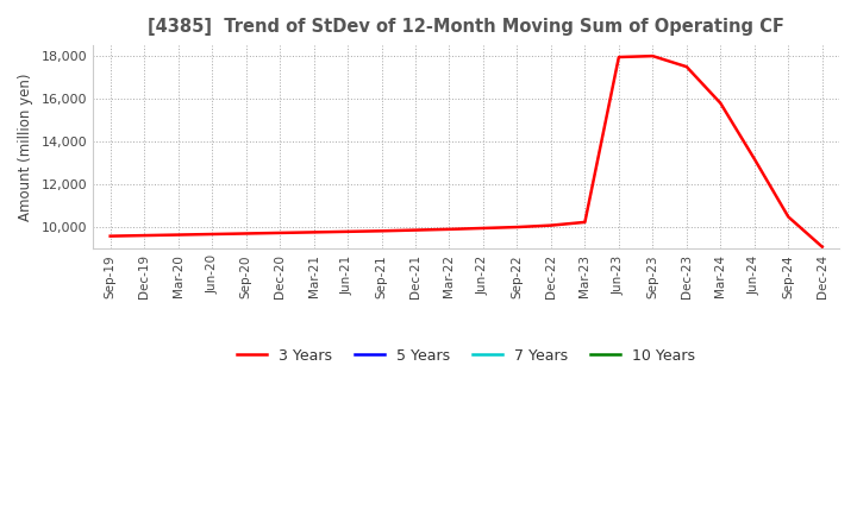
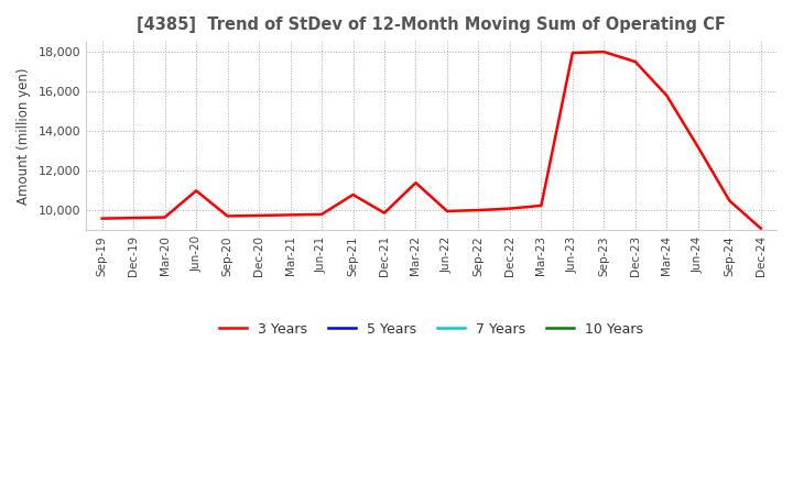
Jun-20: 9,700 -> 11,000
Sep-21: 9,800 -> 10,800
Mar-22: 9,900 -> 11,400
